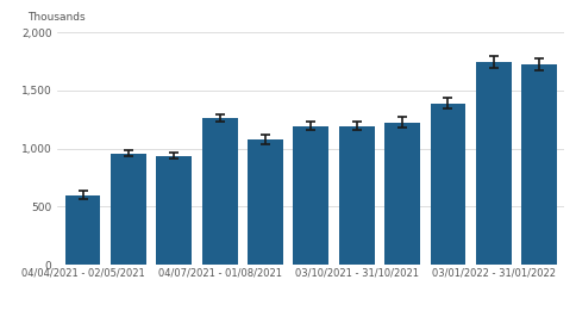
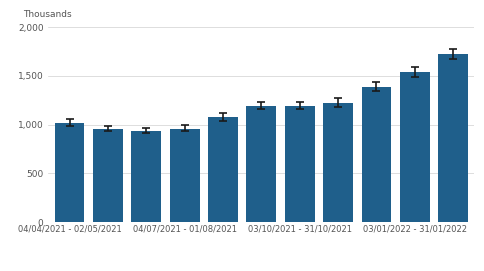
04/04/2021 - 02/05/2021: 600 -> 1,020
04/07/2021 - 01/08/2021: 1,260 -> 960
03/01/2022 - 31/01/2022: 1,740 -> 1,540
